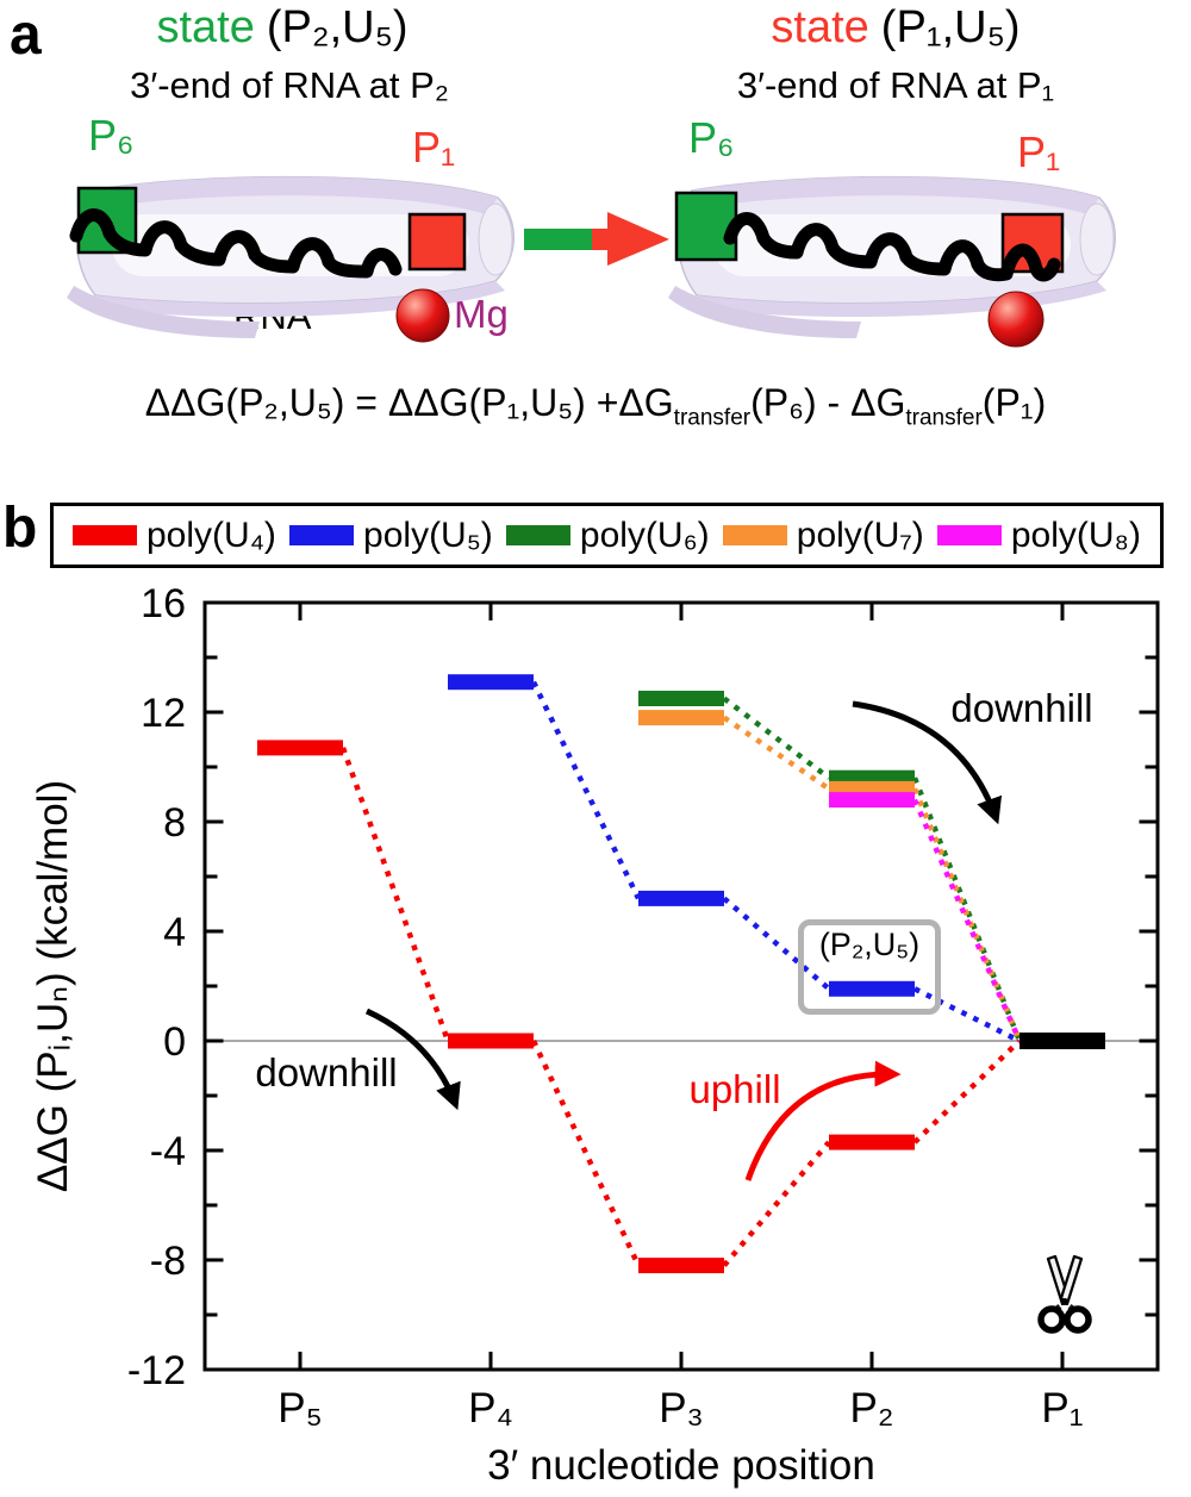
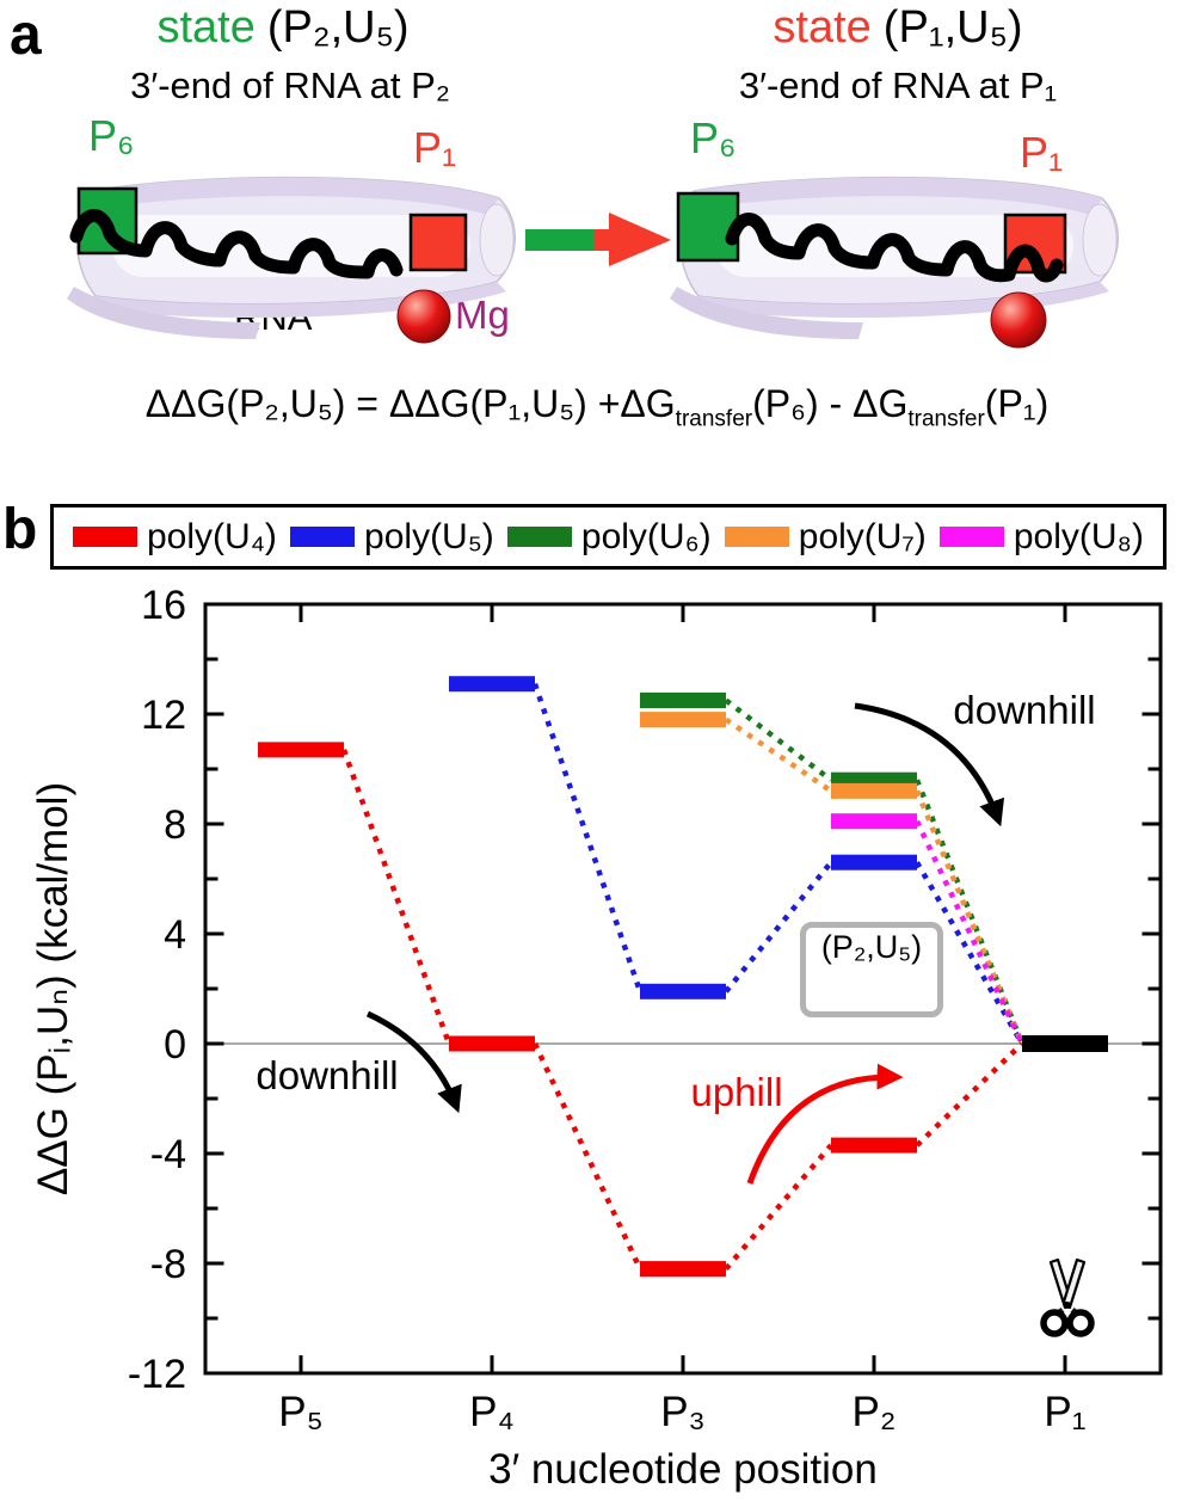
poly(U₅)/P₃: 5.2 -> 1.9
poly(U₅)/P₂: 1.9 -> 6.6
poly(U₈)/P₂: 8.8 -> 8.1
